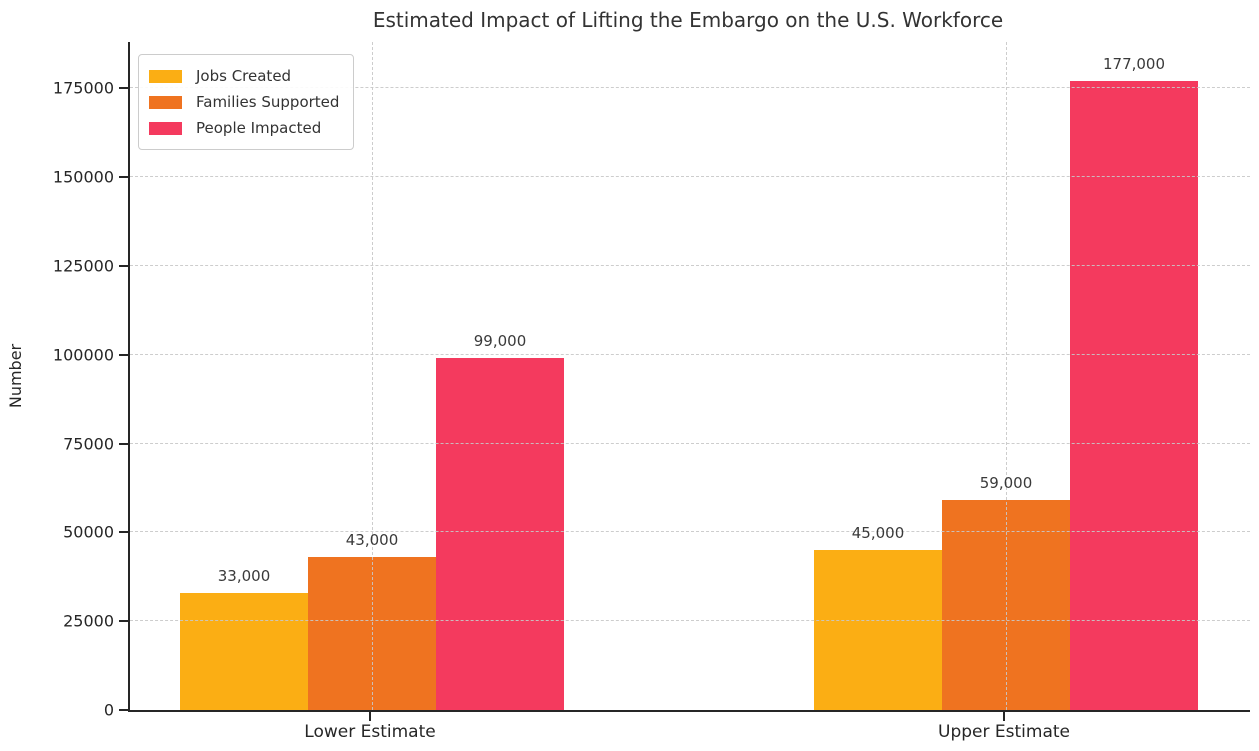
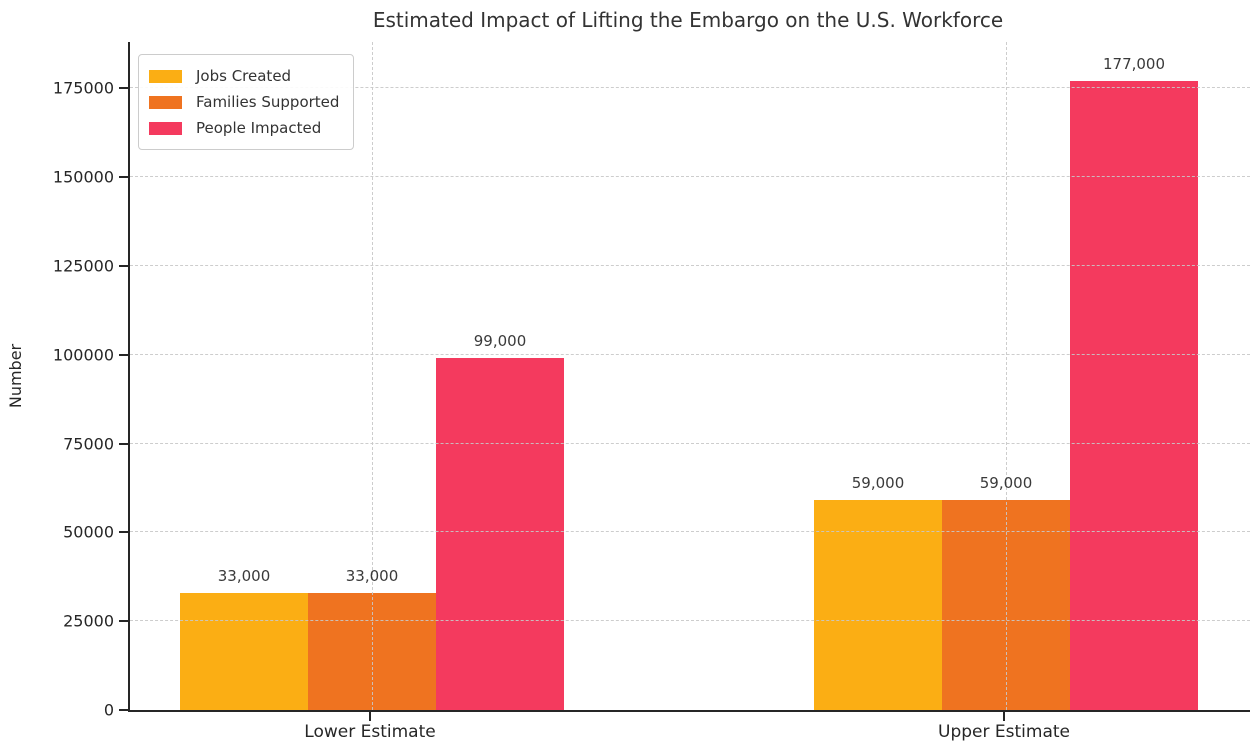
Families Supported/Lower Estimate: 43,000 -> 33,000
Jobs Created/Upper Estimate: 45,000 -> 59,000
